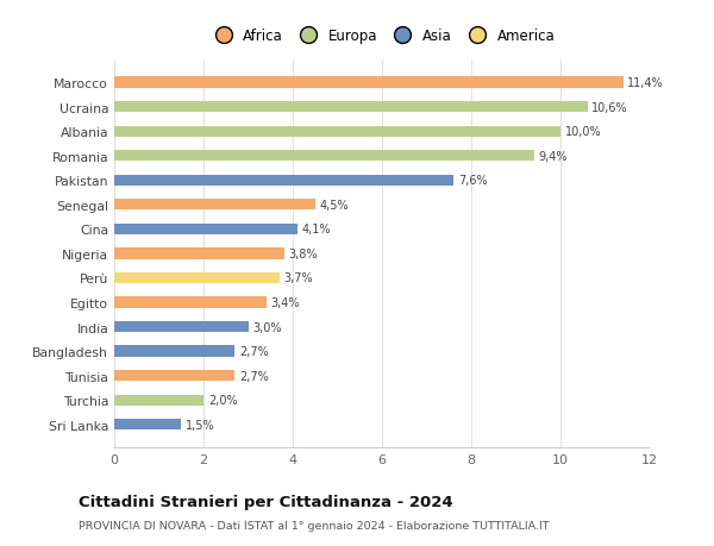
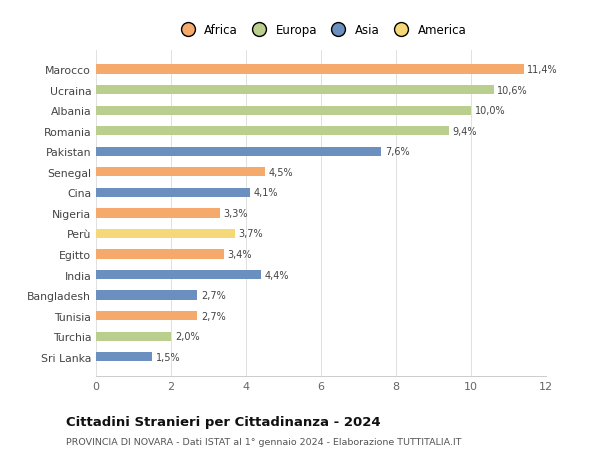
Nigeria: 3,8% -> 3,3%
India: 3,0% -> 4,4%
